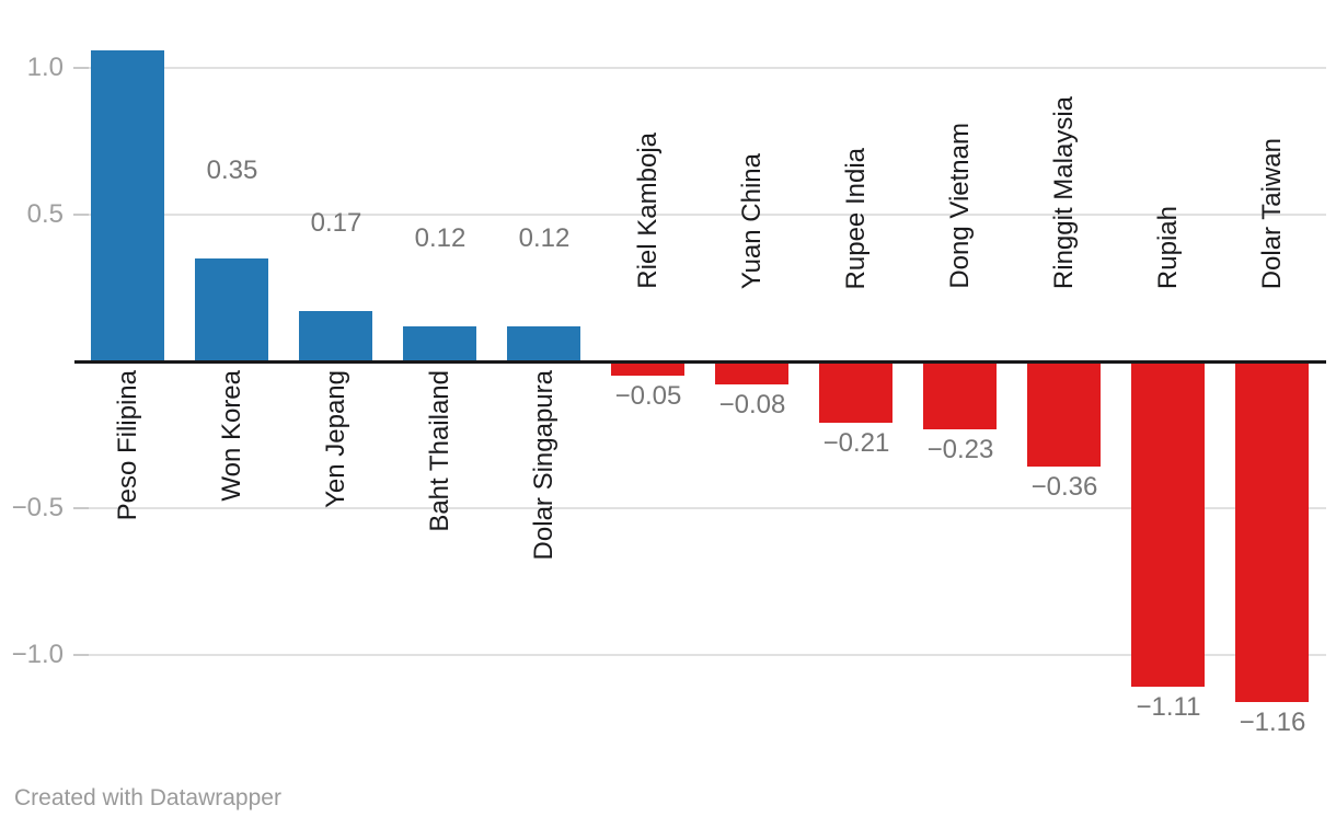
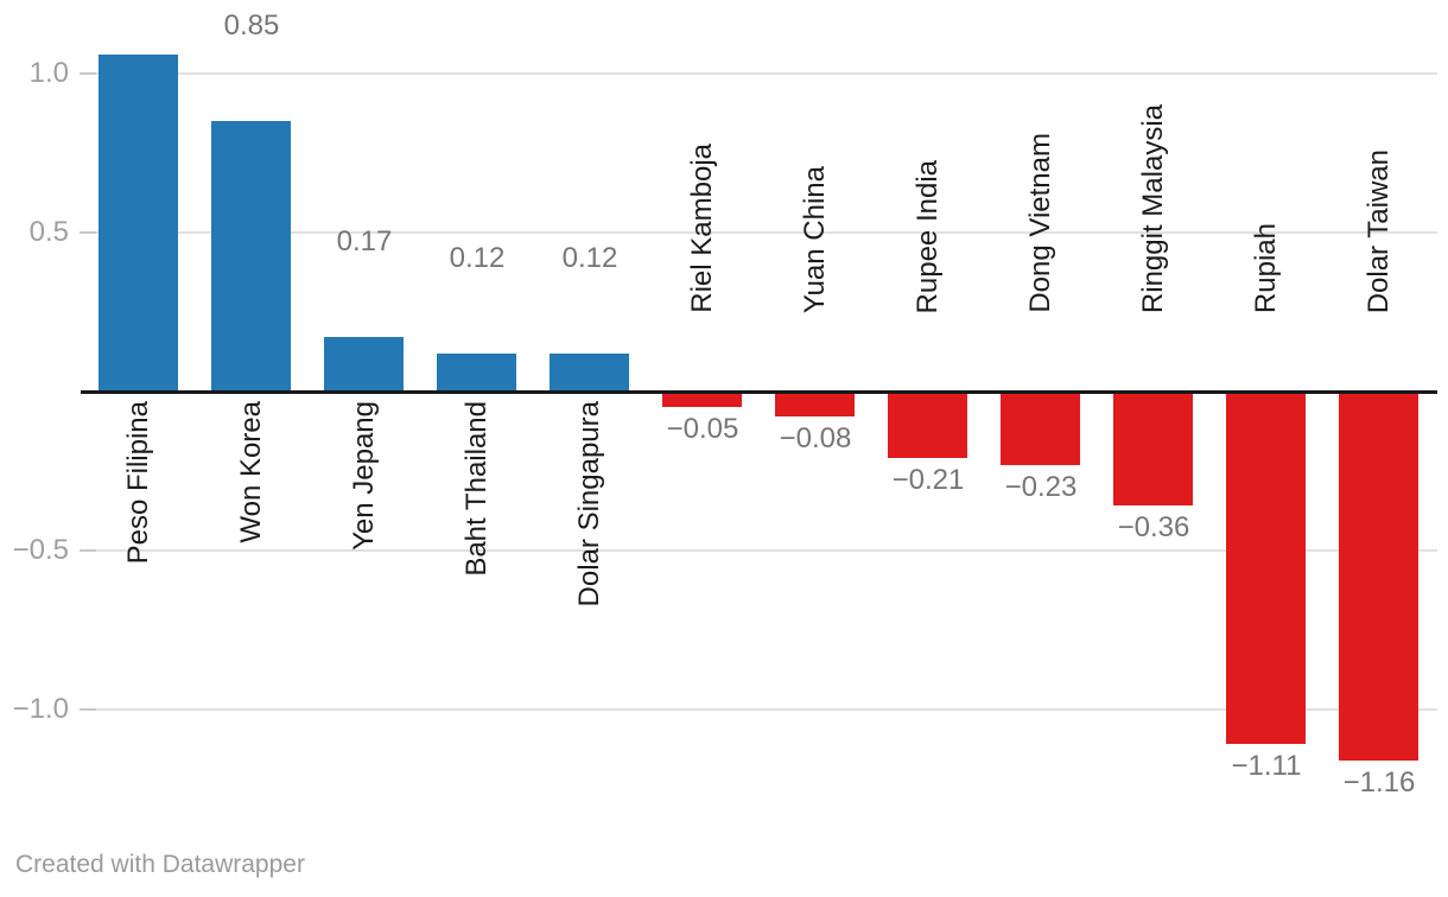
Won Korea: 0.35 -> 0.85
